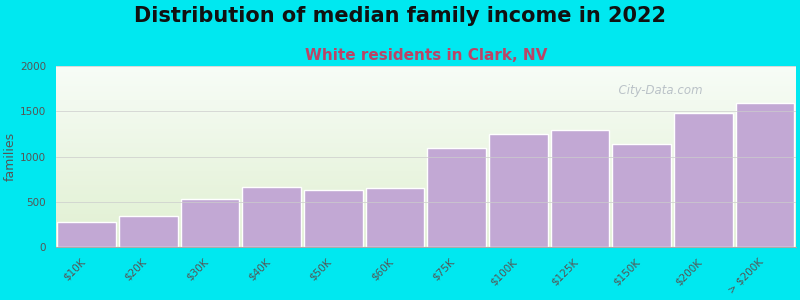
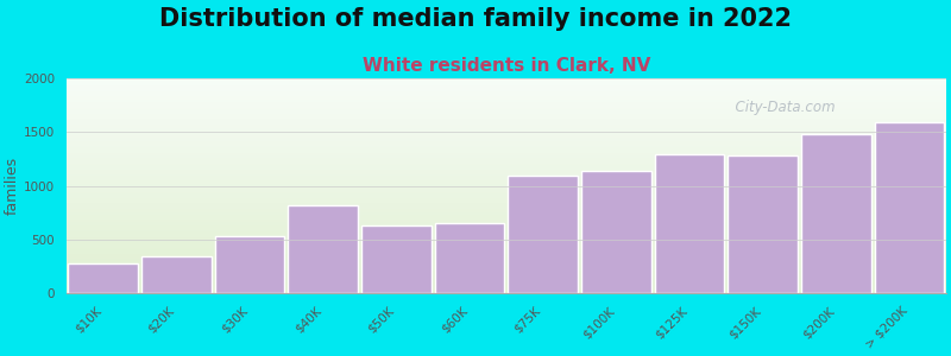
$40K: 670 -> 820
$100K: 1250 -> 1140
$150K: 1140 -> 1280
